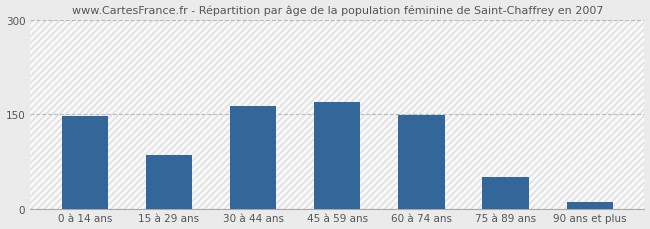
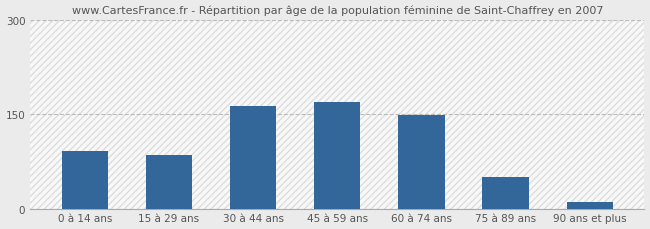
0 à 14 ans: 148 -> 92
